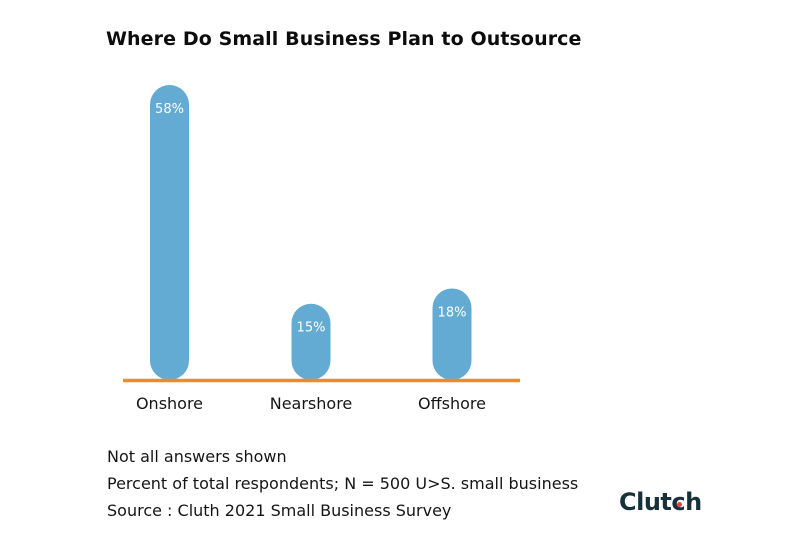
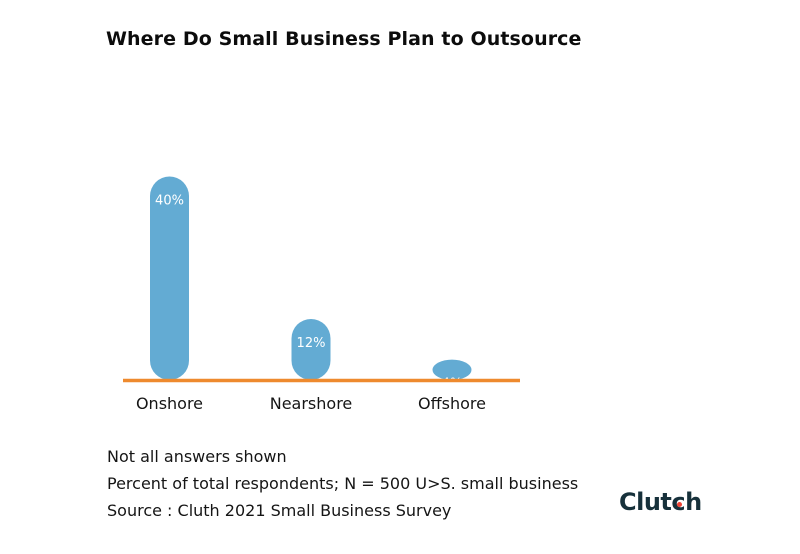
Onshore: 58% -> 40%
Nearshore: 15% -> 12%
Offshore: 18% -> 4%
